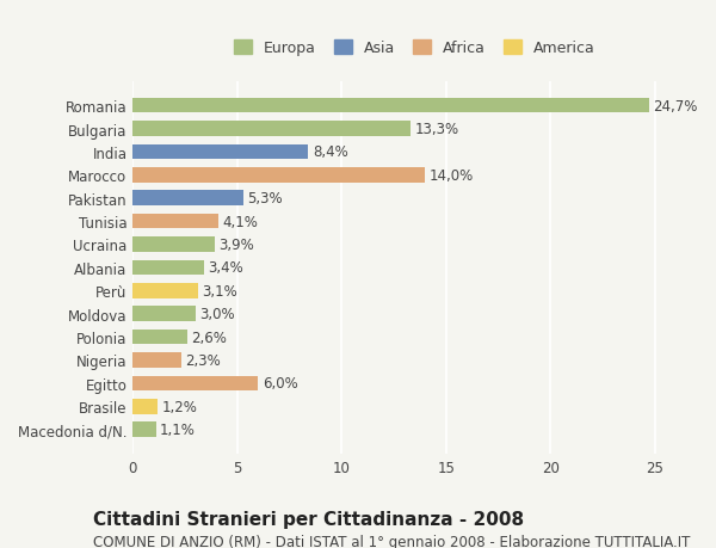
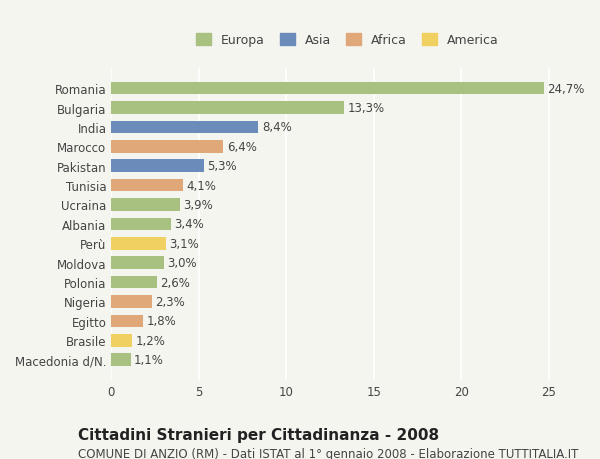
Marocco: 14,0% -> 6,4%
Egitto: 6,0% -> 1,8%
